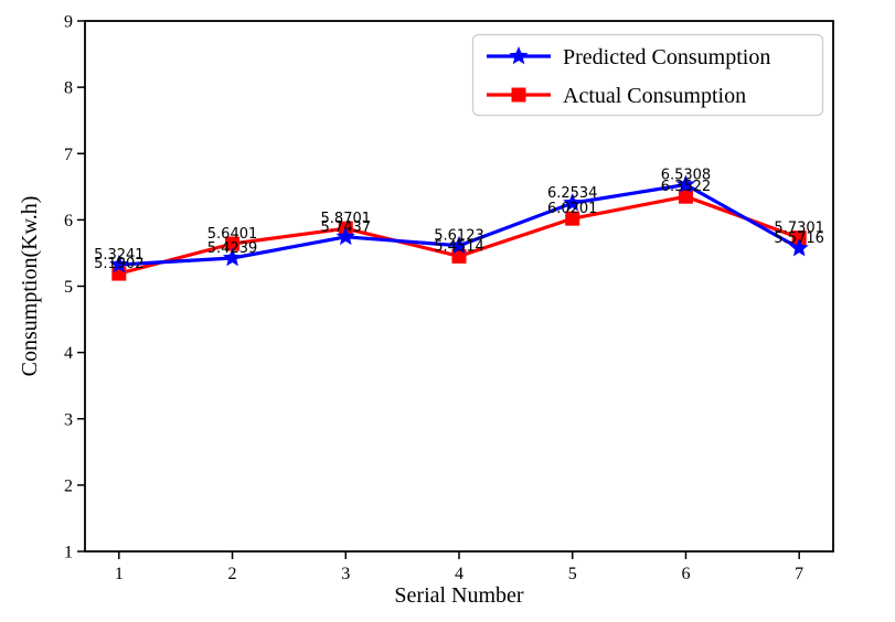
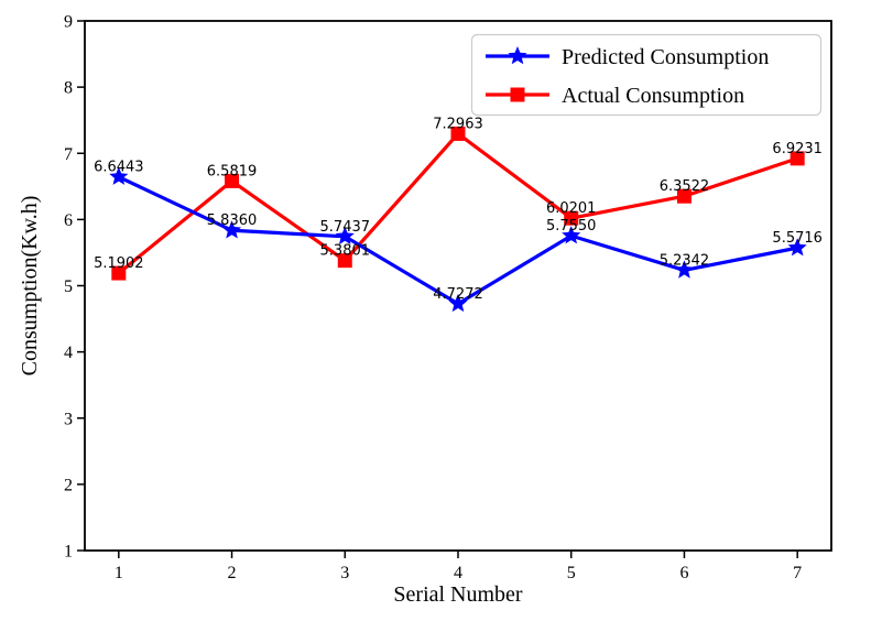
Predicted Consumption/1: 5.3241 -> 6.6443
Predicted Consumption/2: 5.4239 -> 5.8360
Actual Consumption/2: 5.6401 -> 6.5819
Actual Consumption/3: 5.8701 -> 5.3801
Predicted Consumption/4: 5.6123 -> 4.7272
Actual Consumption/4: 5.4514 -> 7.2963
Predicted Consumption/5: 6.2534 -> 5.7550
Predicted Consumption/6: 6.5308 -> 5.2342
Actual Consumption/7: 5.7301 -> 6.9231
